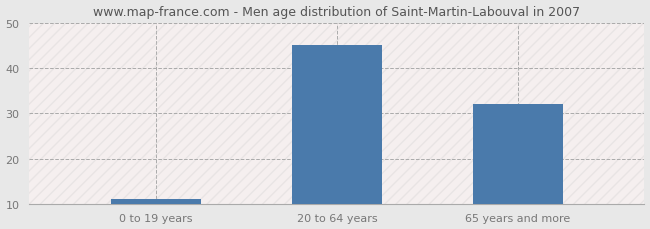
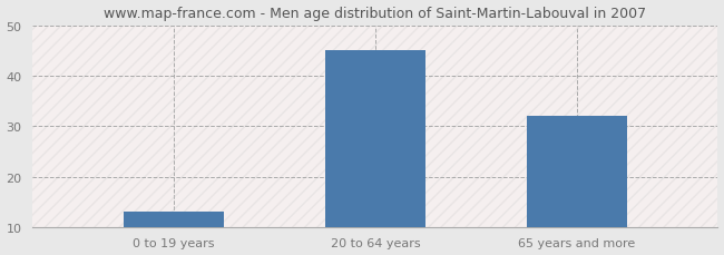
0 to 19 years: 11 -> 13
